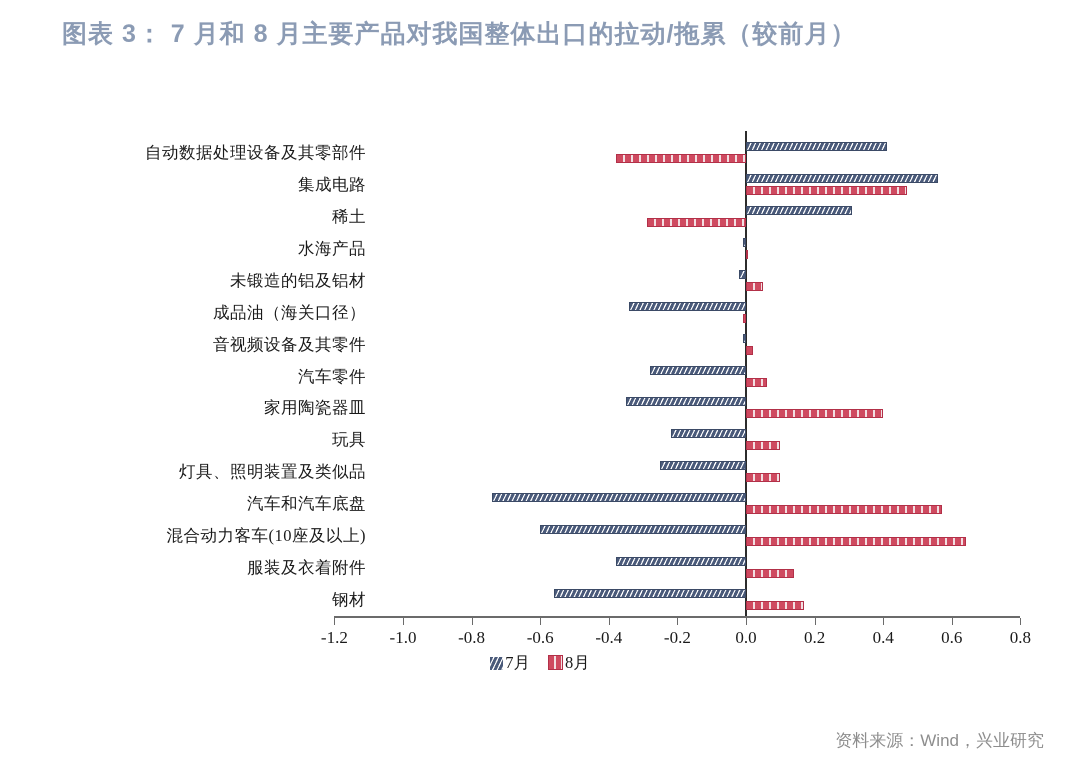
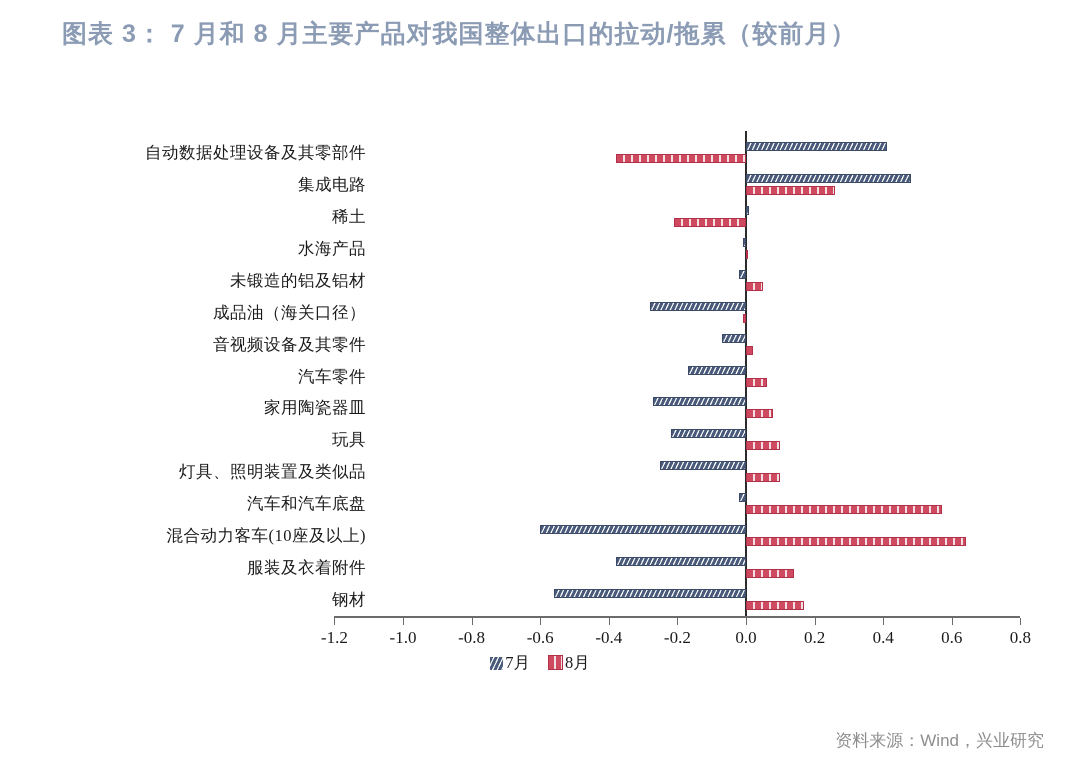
7月/集成电路: 0.56 -> 0.48
8月/集成电路: 0.47 -> 0.26
7月/稀土: 0.31 -> 0.01
8月/稀土: -0.29 -> -0.21
7月/成品油（海关口径）: -0.34 -> -0.28
7月/音视频设备及其零件: -0.01 -> -0.07
7月/汽车零件: -0.28 -> -0.17
7月/家用陶瓷器皿: -0.35 -> -0.27
8月/家用陶瓷器皿: 0.40 -> 0.08
7月/汽车和汽车底盘: -0.74 -> -0.02
